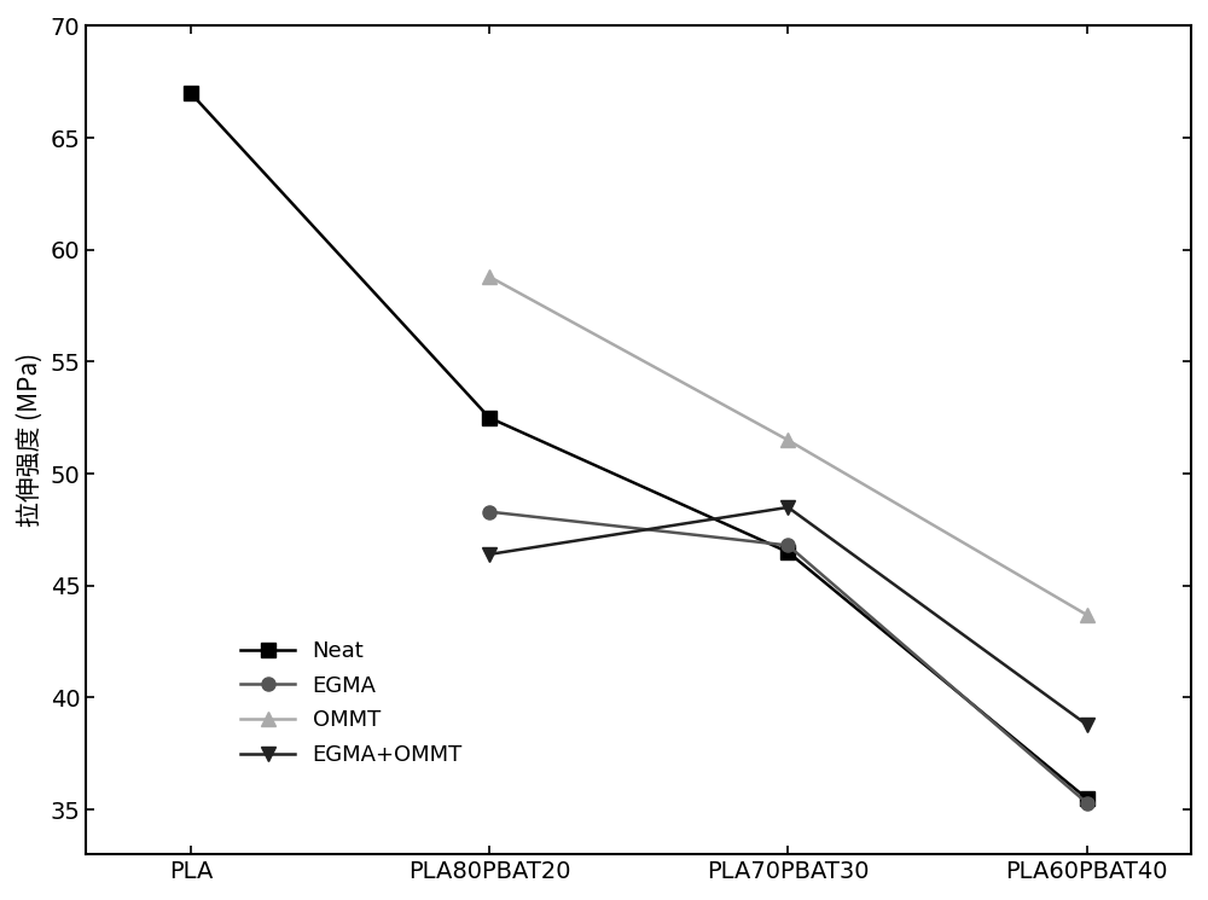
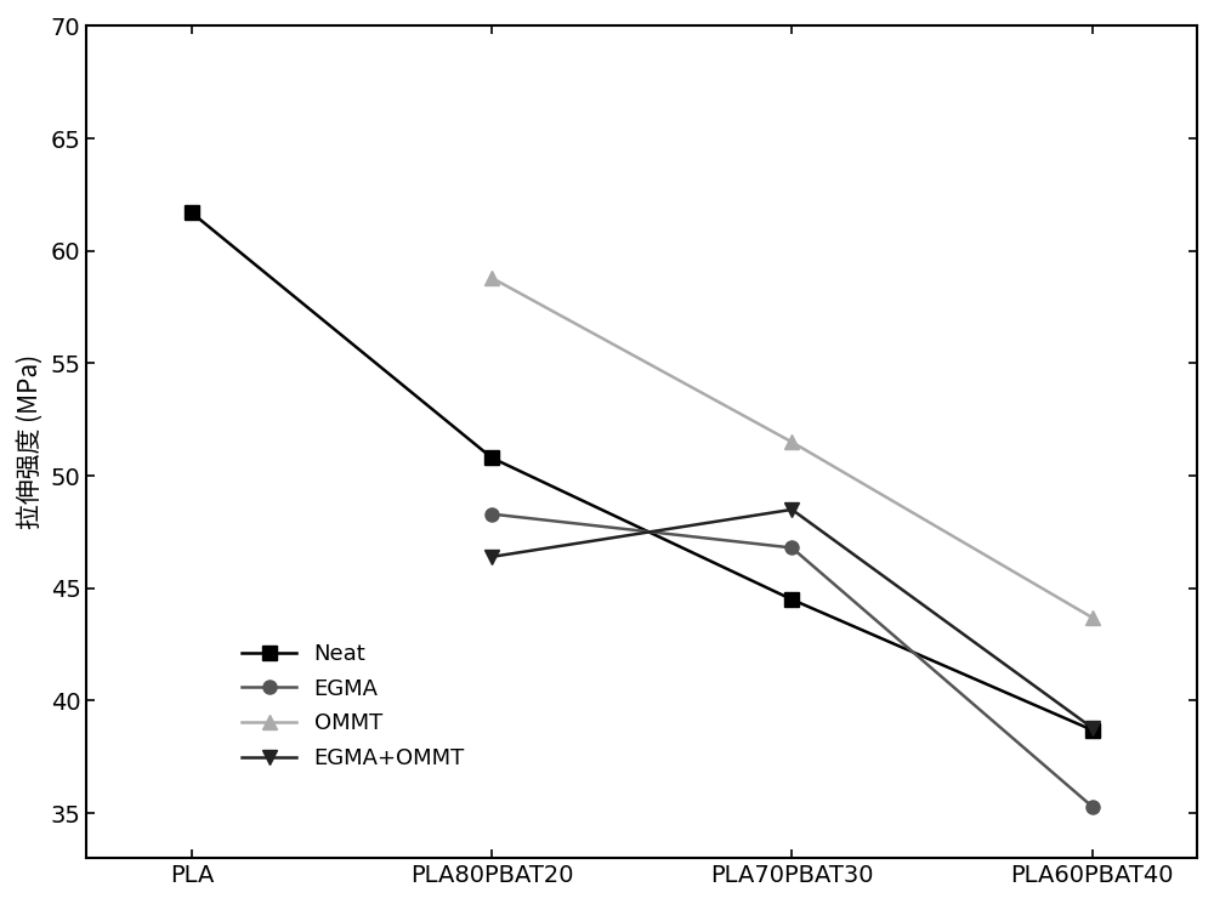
Neat/PLA: 67.0 -> 61.7
Neat/PLA80PBAT20: 52.5 -> 50.8
Neat/PLA70PBAT30: 46.5 -> 44.5
Neat/PLA60PBAT40: 35.5 -> 38.7
